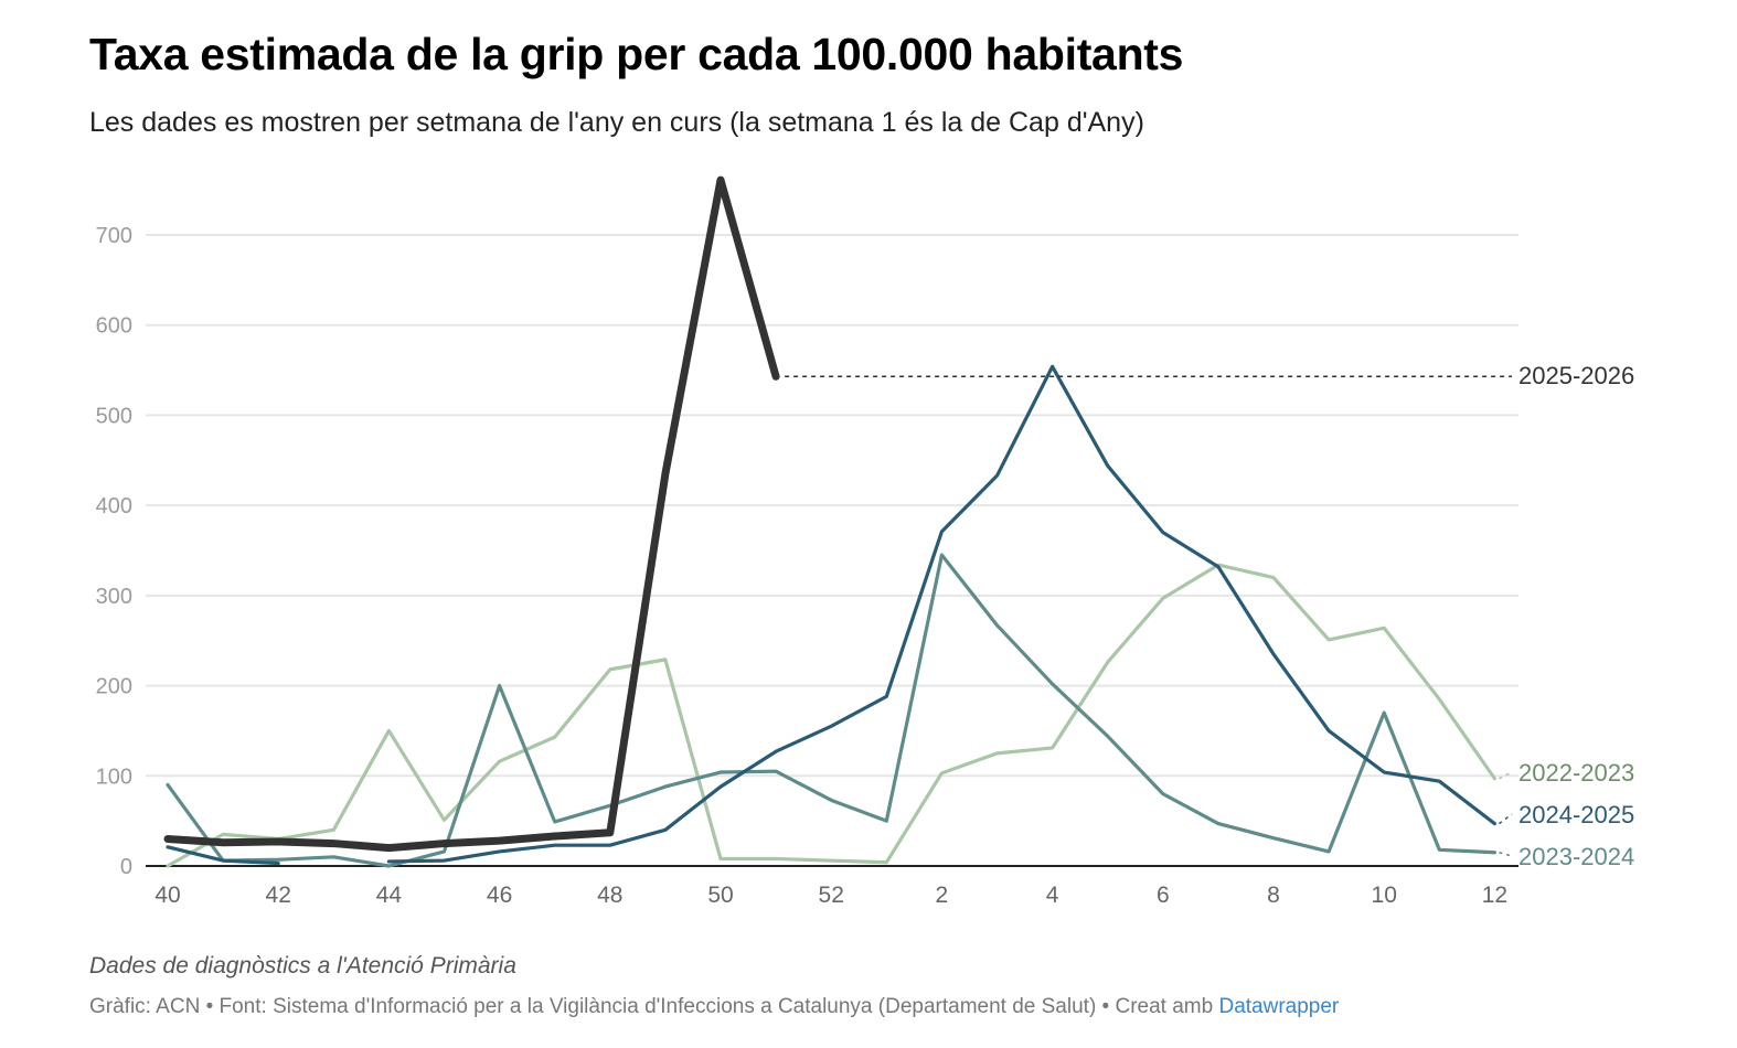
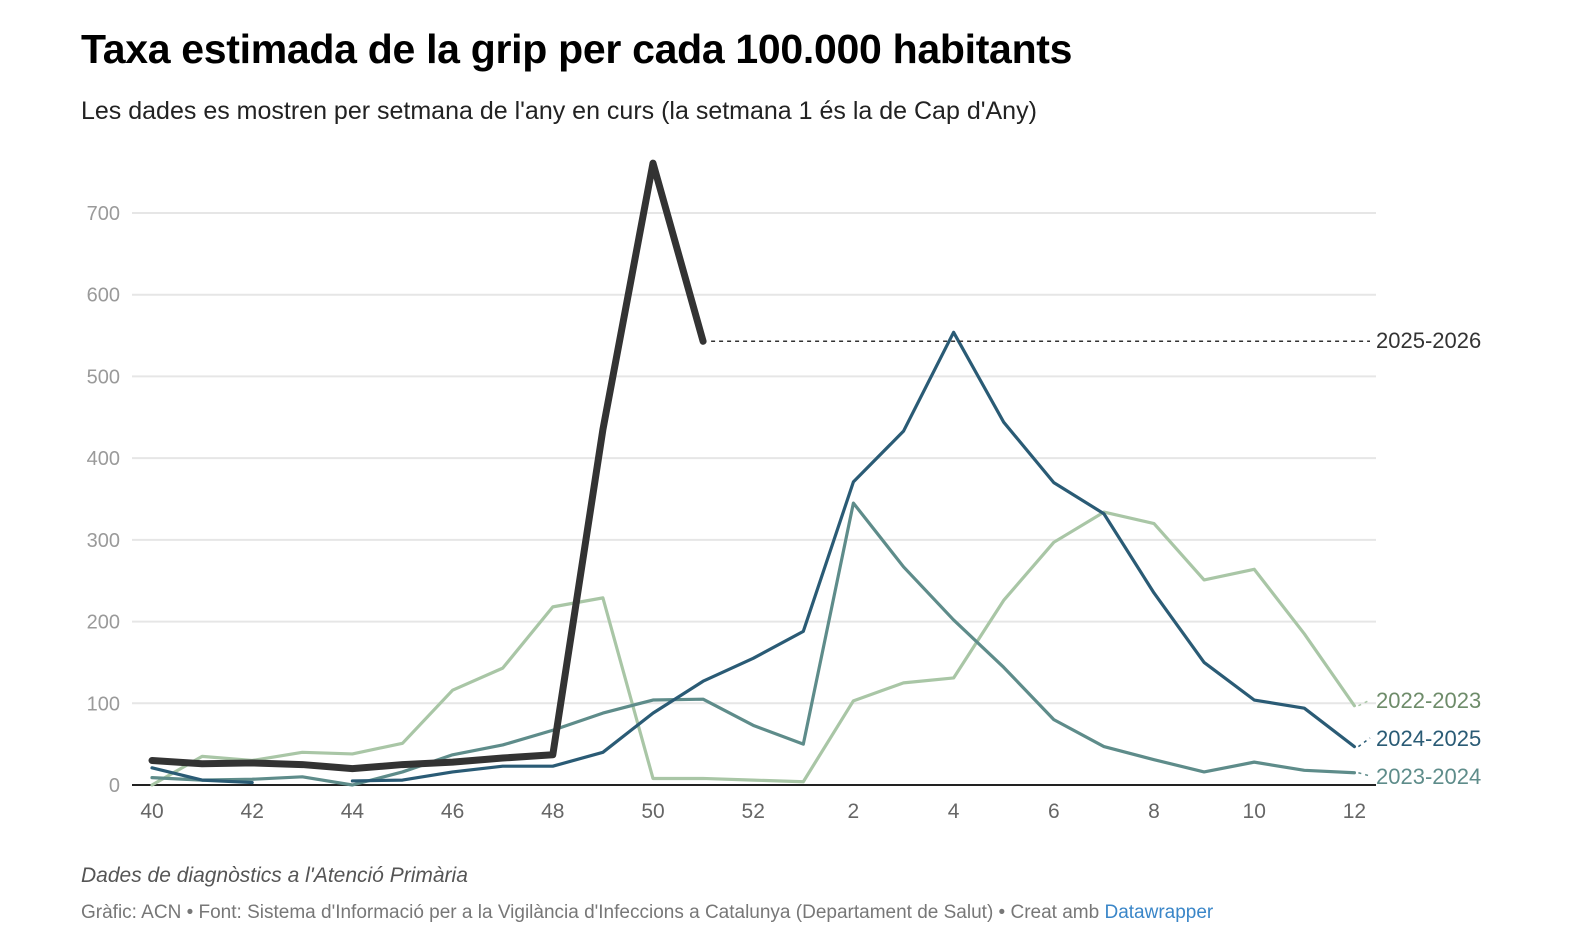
2023-2024/40: 90 -> 10
2022-2023/44: 150 -> 40
2023-2024/46: 200 -> 40
2023-2024/10: 170 -> 30
